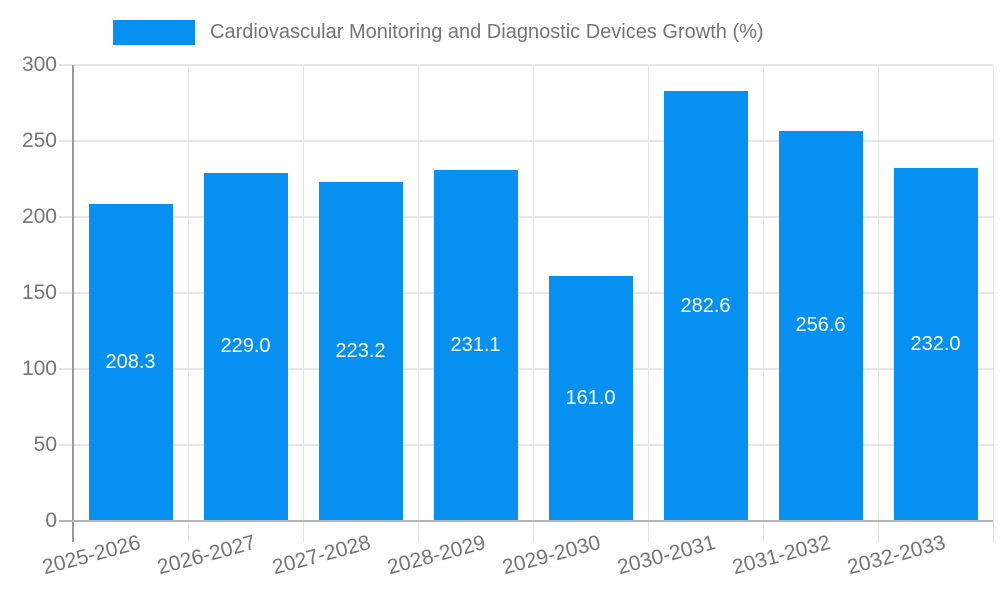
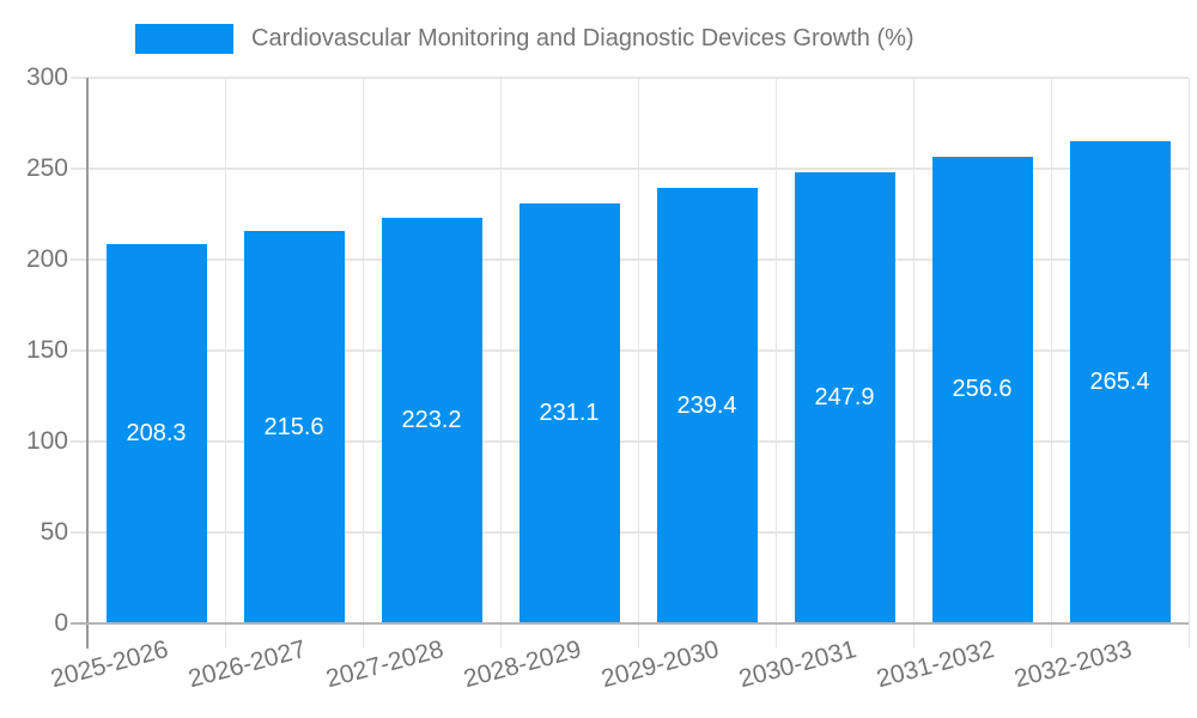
2026-2027: 229.0 -> 215.6
2029-2030: 161.0 -> 239.4
2030-2031: 282.6 -> 247.9
2032-2033: 232.0 -> 265.4
